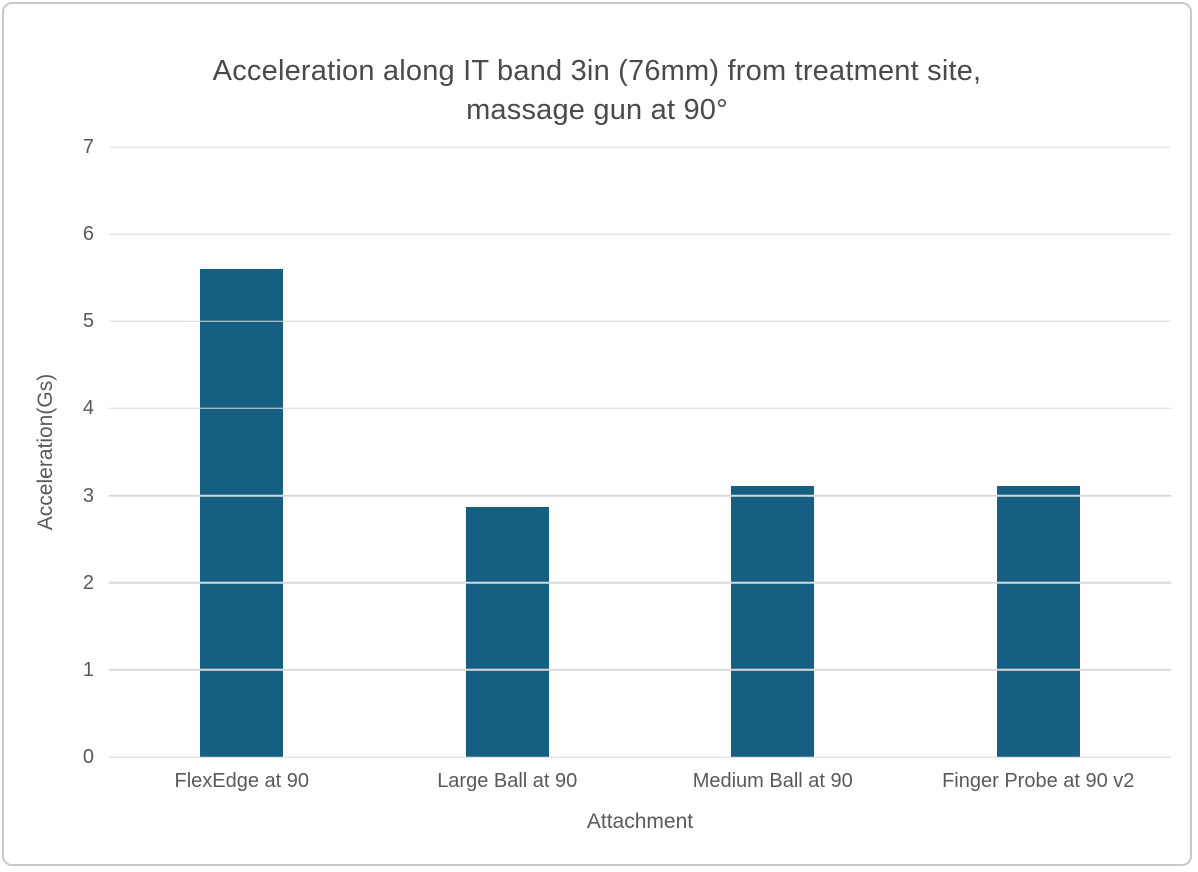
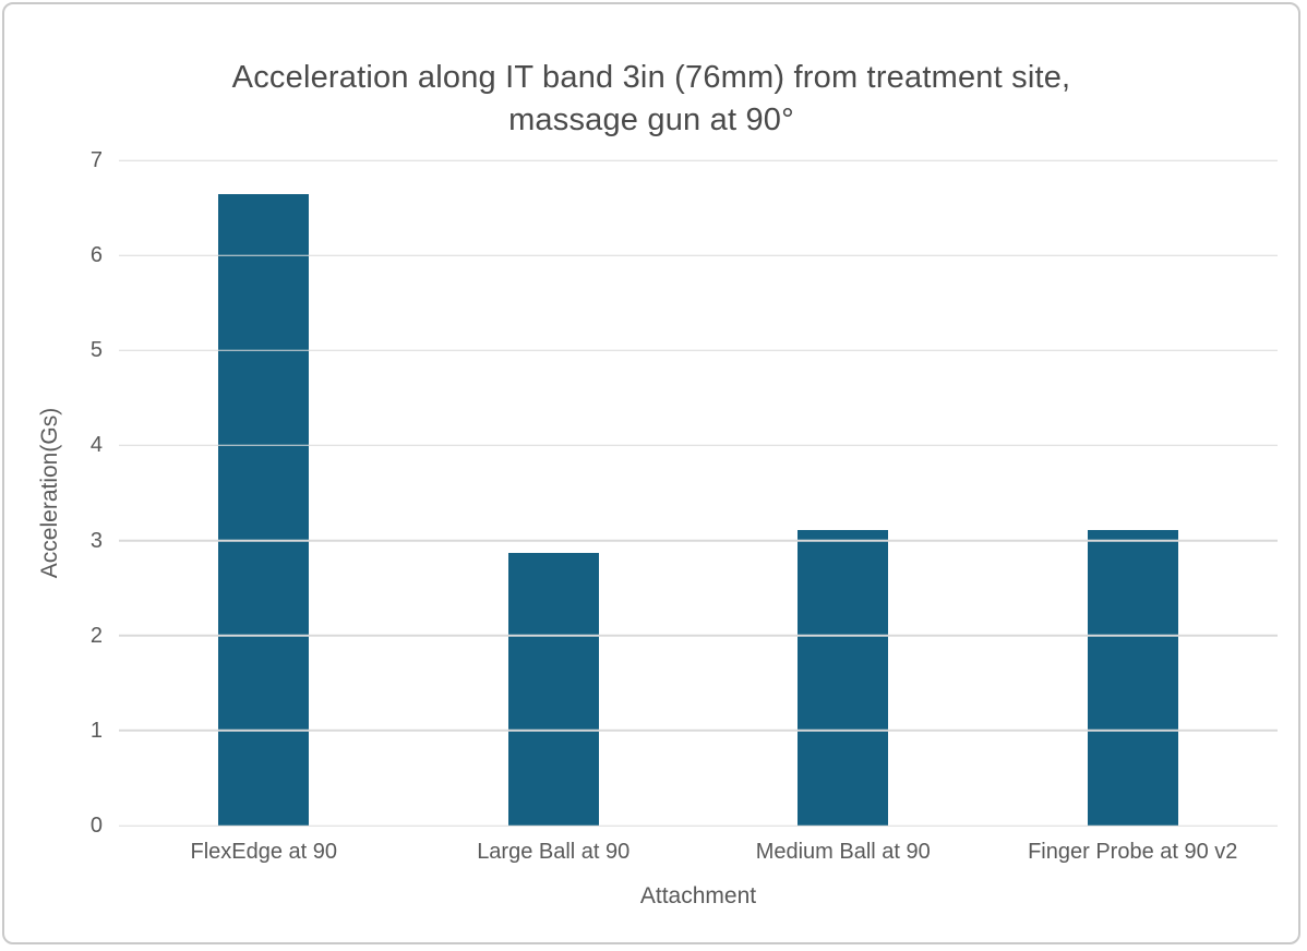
FlexEdge at 90: 5.6 -> 6.7
